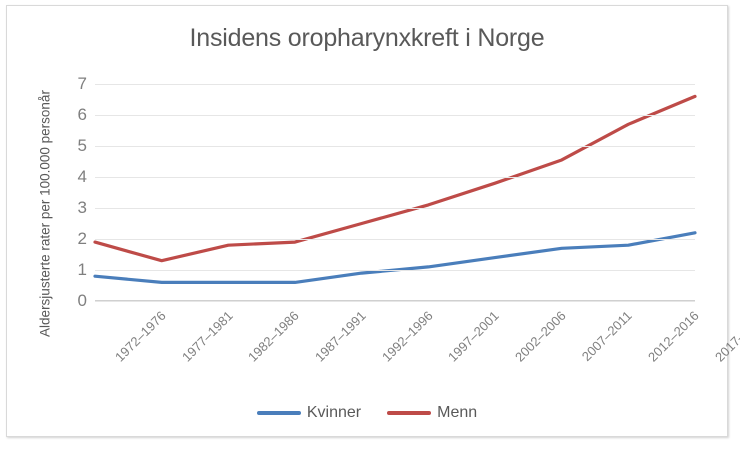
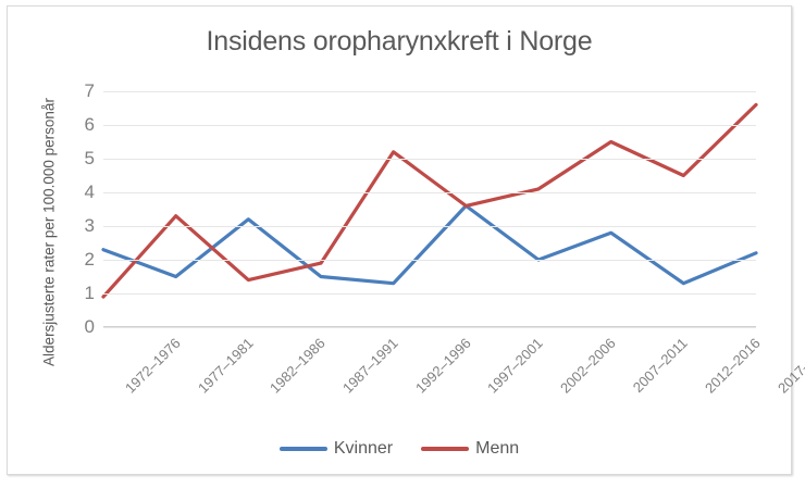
Kvinner/1972–1976: 0.8 -> 2.3
Menn/1972–1976: 1.9 -> 0.9
Kvinner/1977–1981: 0.6 -> 1.5
Menn/1977–1981: 1.3 -> 3.3
Kvinner/1982–1986: 0.6 -> 3.2
Menn/1982–1986: 1.8 -> 1.4
Kvinner/1987–1991: 0.6 -> 1.5
Kvinner/1992–1996: 0.9 -> 1.3
Menn/1992–1996: 2.5 -> 5.2
Kvinner/1997–2001: 1.1 -> 3.6
Menn/1997–2001: 3.1 -> 3.6
Kvinner/2002–2006: 1.4 -> 2.0
Menn/2002–2006: 3.8 -> 4.1
Kvinner/2007–2011: 1.7 -> 2.8
Menn/2007–2011: 4.5 -> 5.5
Kvinner/2012–2016: 1.8 -> 1.3
Menn/2012–2016: 5.7 -> 4.5
